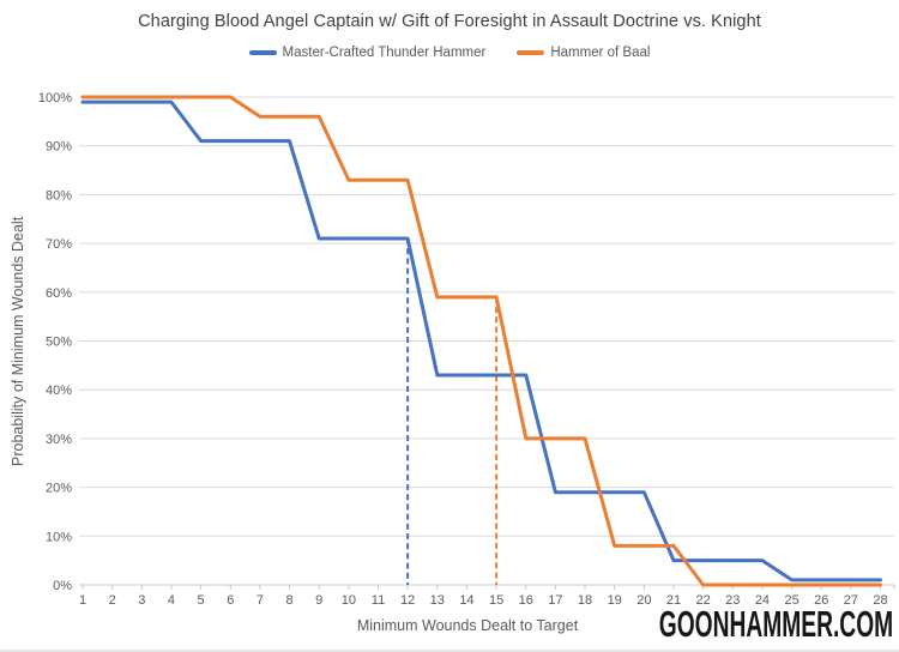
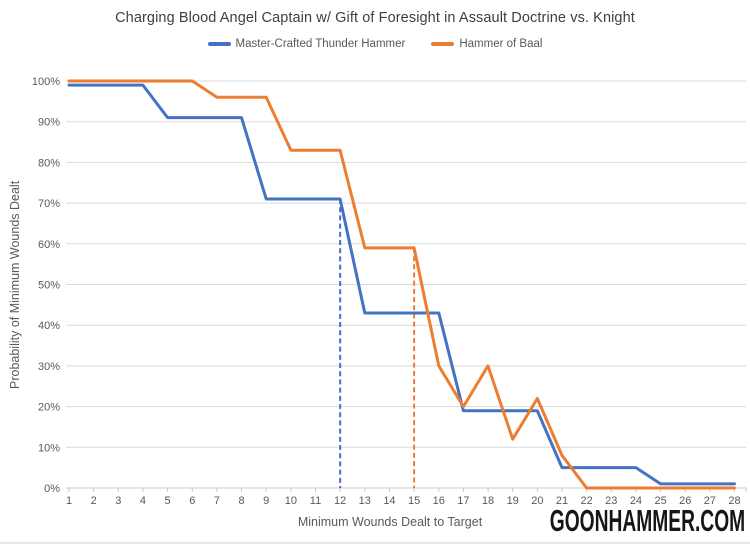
Hammer of Baal/17: 30% -> 20%
Hammer of Baal/19: 8% -> 12%
Hammer of Baal/20: 8% -> 22%
